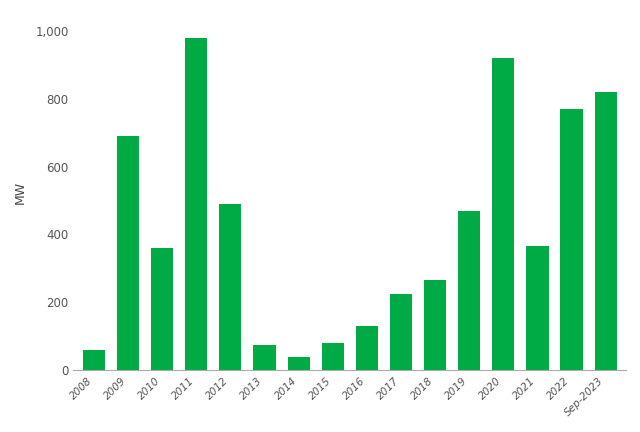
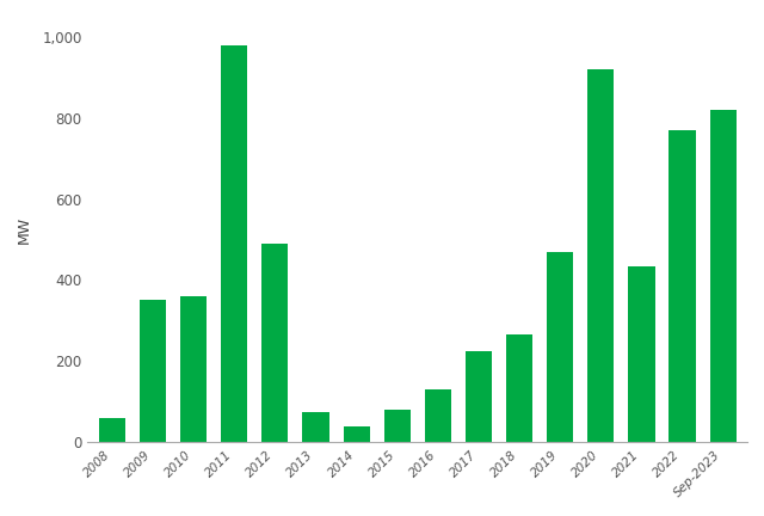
2009: 690 -> 350
2021: 365 -> 435
